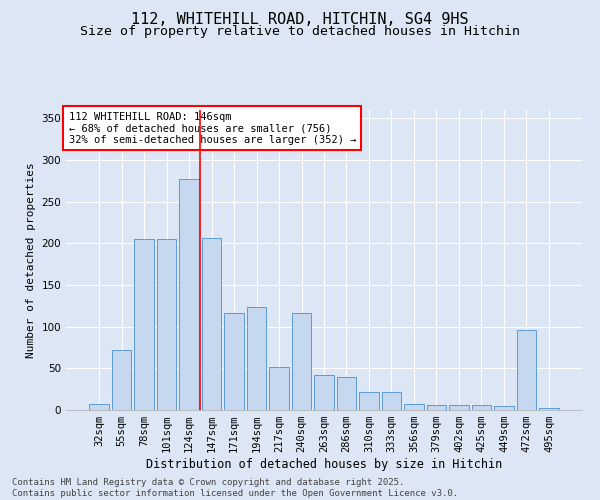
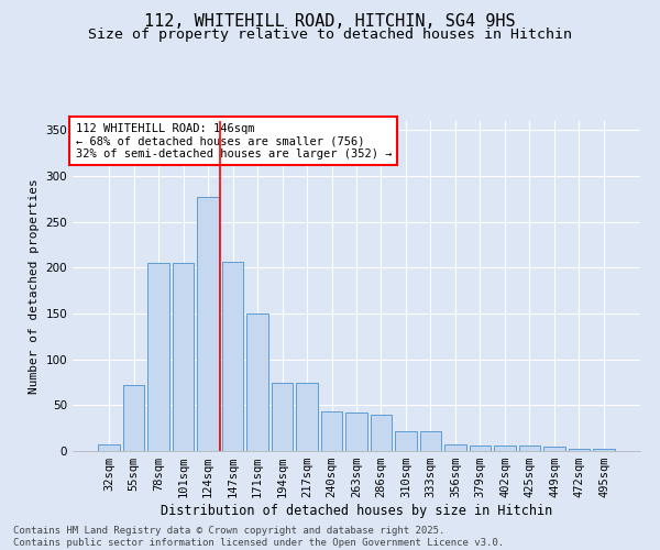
171sqm: 116 -> 150
194sqm: 124 -> 75
217sqm: 52 -> 75
240sqm: 116 -> 43
472sqm: 96 -> 3
